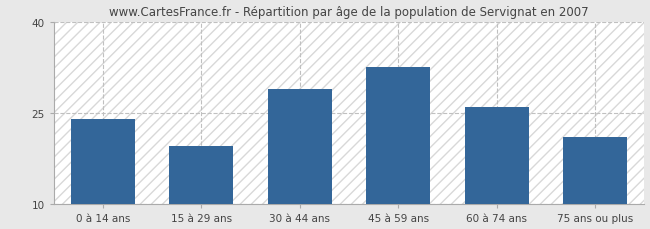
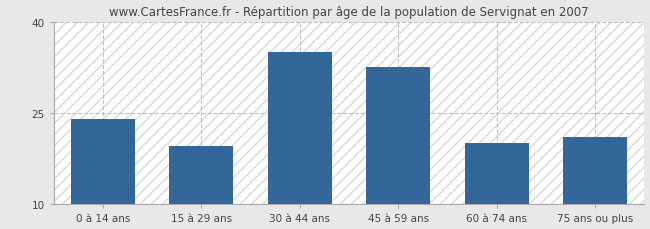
30 à 44 ans: 29.0 -> 35.0
60 à 74 ans: 26.0 -> 20.0
